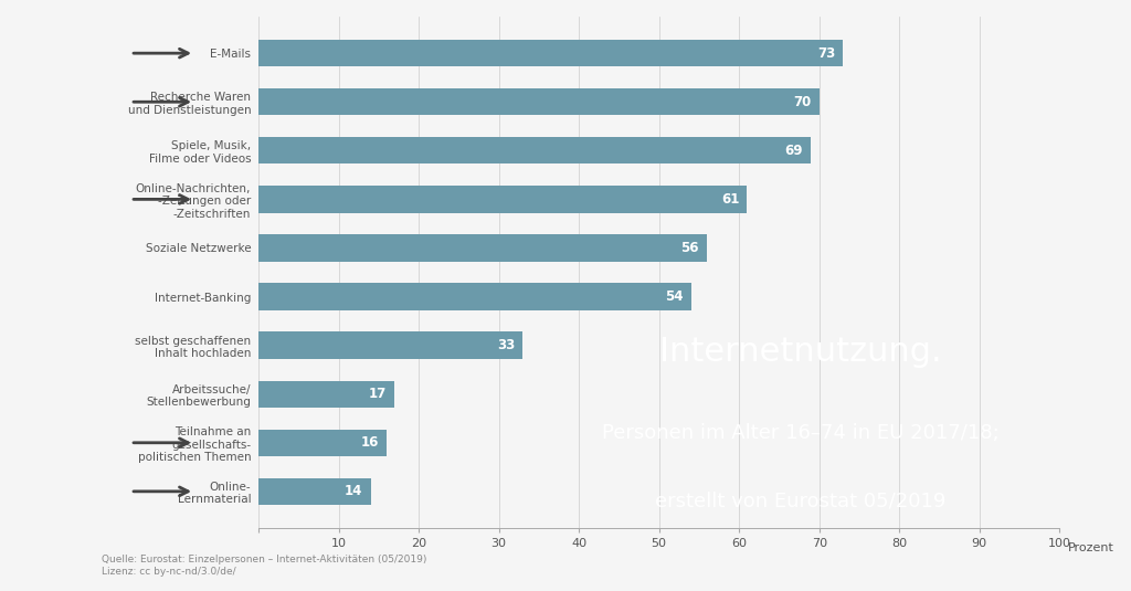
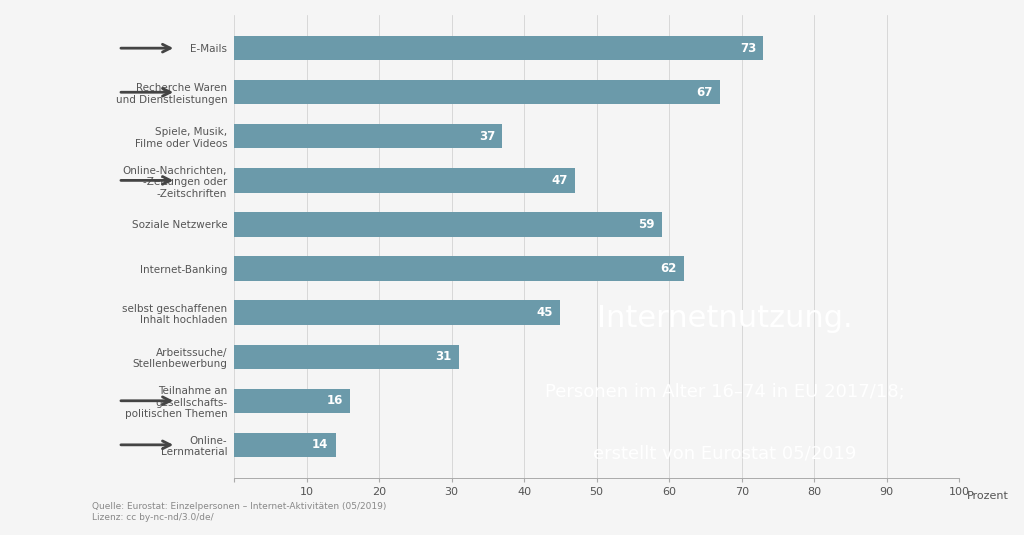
Recherche Waren und Dienstleistungen: 70 -> 67
Spiele, Musik, Filme oder Videos: 69 -> 37
Online-Nachrichten, -Zeitungen oder -Zeitschriften: 61 -> 47
Soziale Netzwerke: 56 -> 59
Internet-Banking: 54 -> 62
selbst geschaffenen Inhalt hochladen: 33 -> 45
Arbeitssuche/ Stellenbewerbung: 17 -> 31
